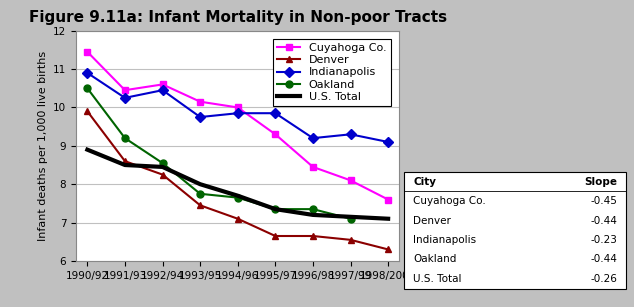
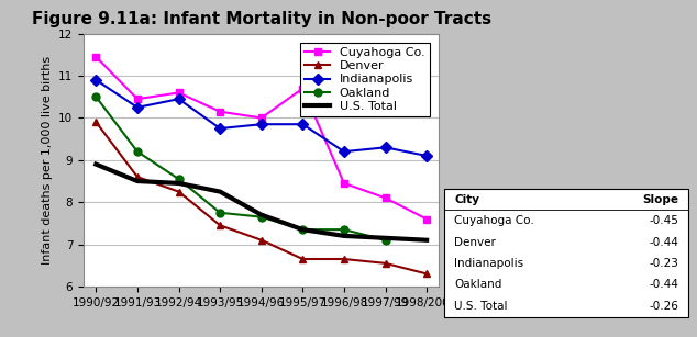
U.S. Total/1993/95: 8.00 -> 8.25
Cuyahoga Co./1995/97: 9.30 -> 10.70
